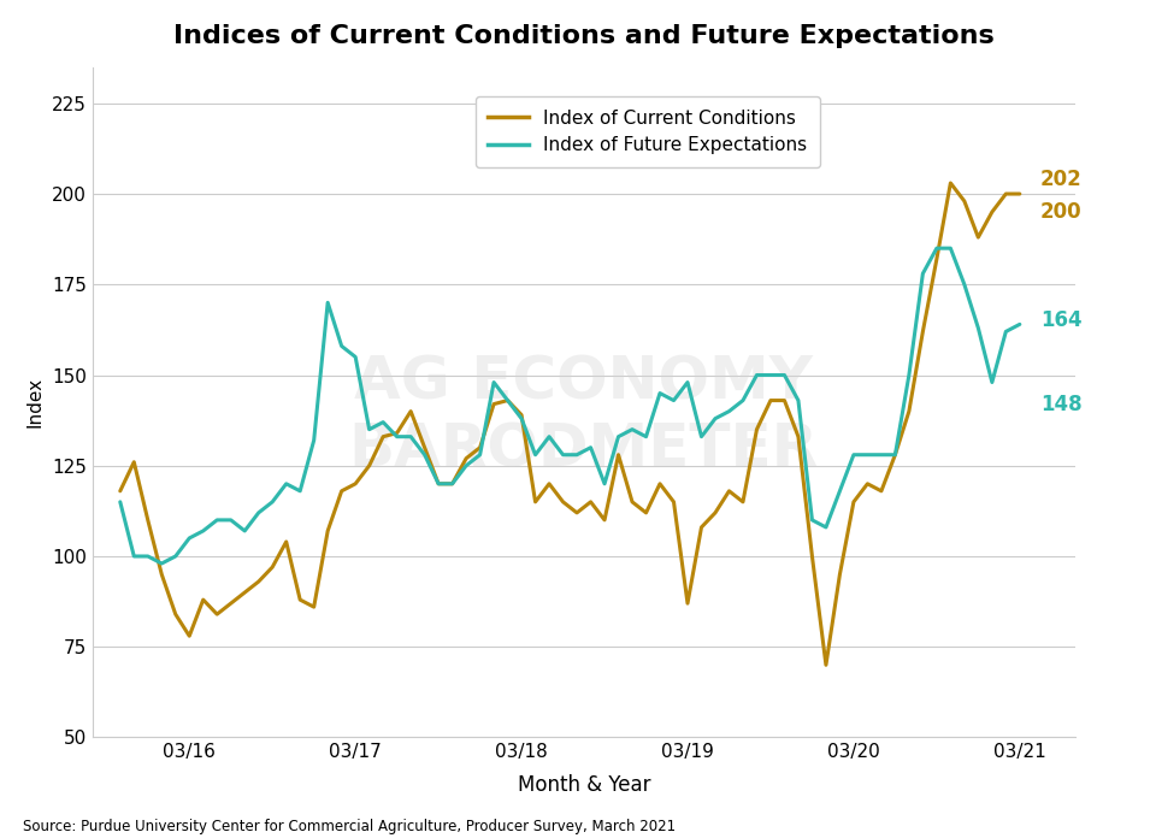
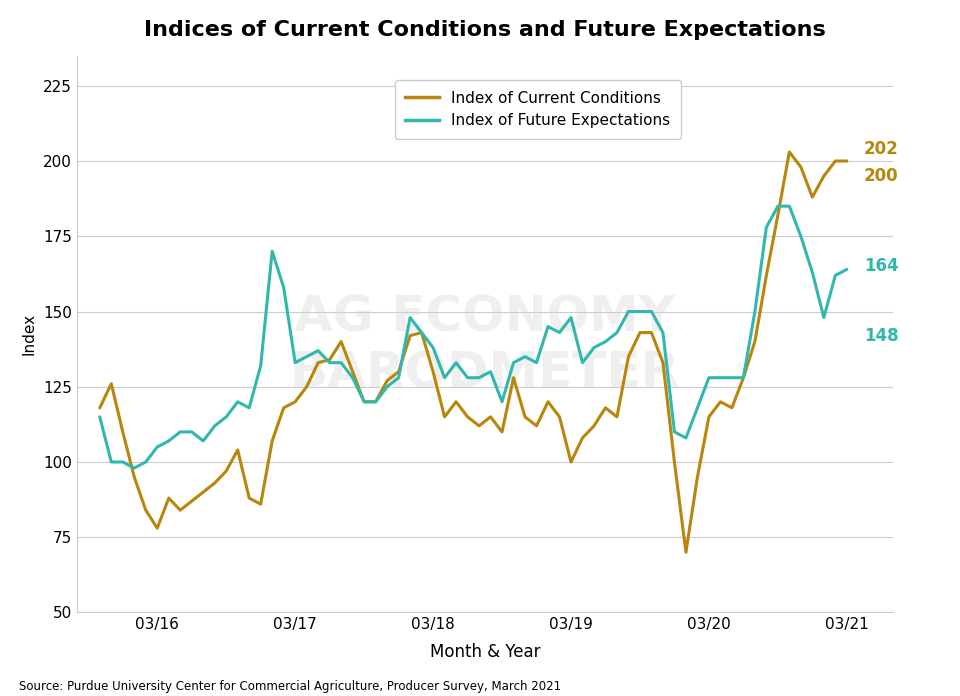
Index of Future Expectations/03/17: 155 -> 133
Index of Current Conditions/03/18: 139 -> 130
Index of Current Conditions/03/19: 87 -> 100
